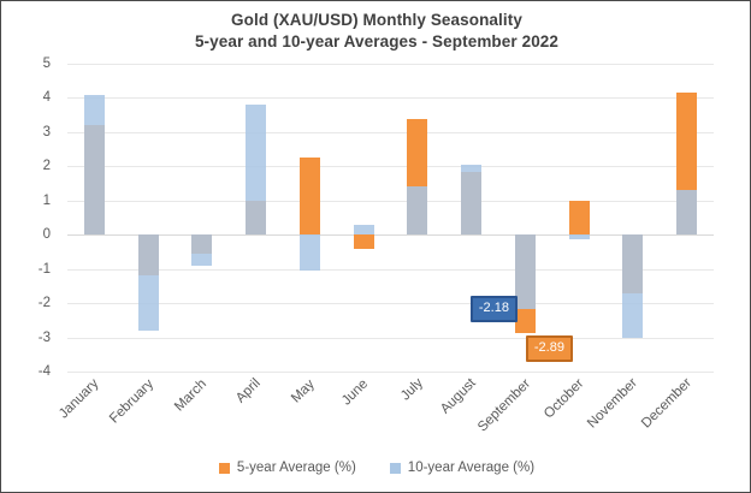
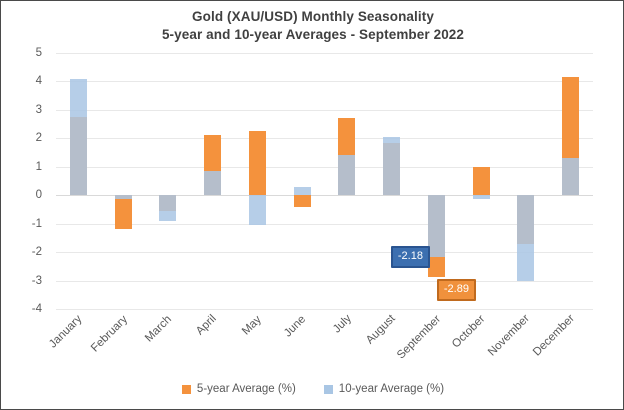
5-year Average (%)/January: 3.2 -> 2.8
10-year Average (%)/February: -2.8 -> -0.1
5-year Average (%)/April: 1.0 -> 2.1
10-year Average (%)/April: 3.8 -> 0.8
5-year Average (%)/July: 3.4 -> 2.7
